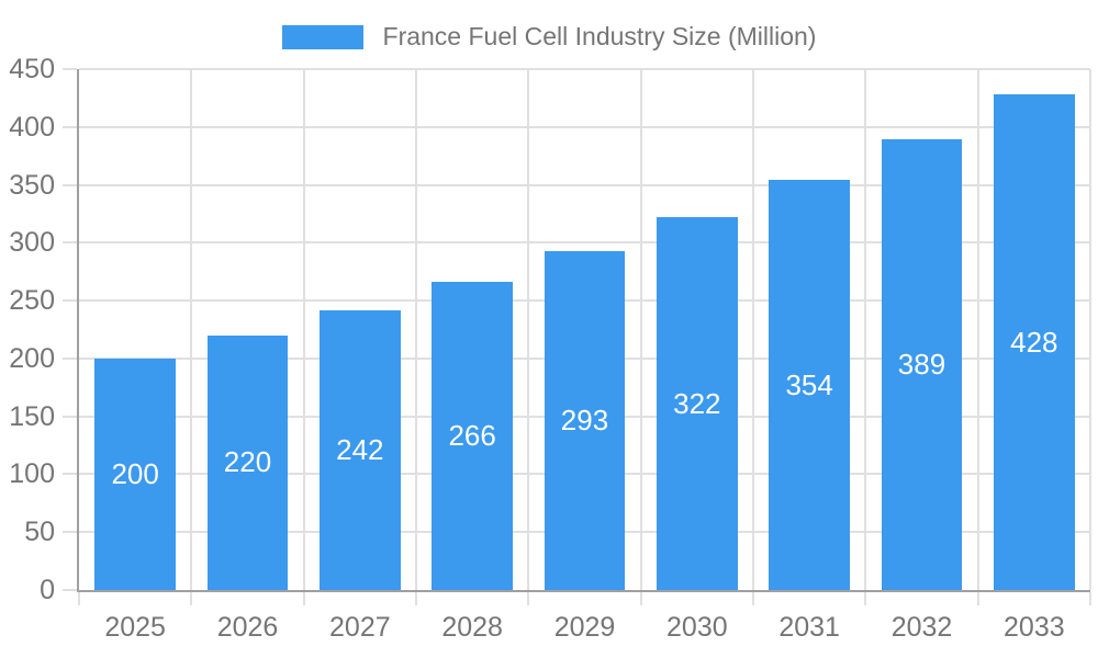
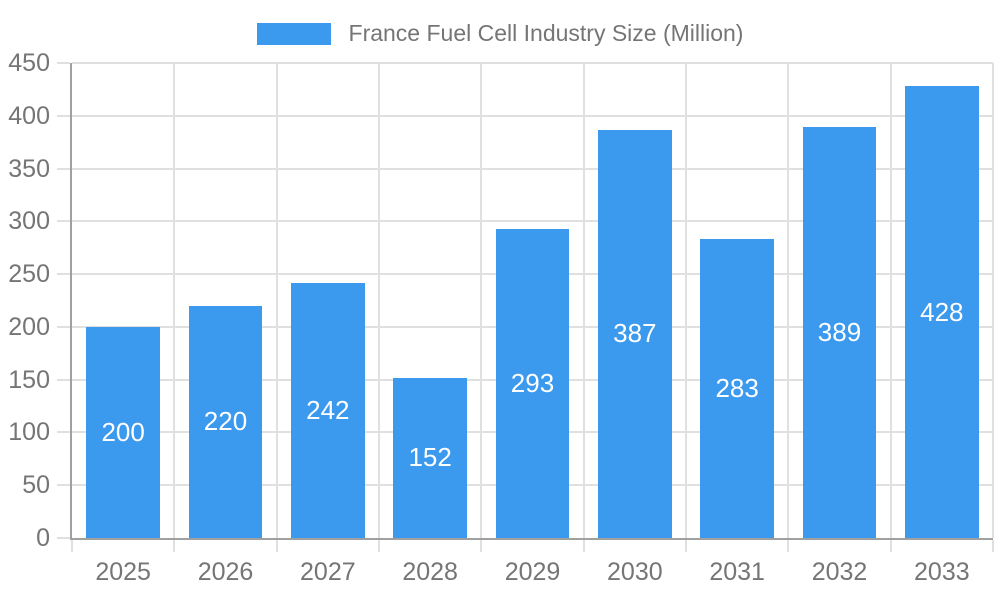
2028: 266 -> 152
2030: 322 -> 387
2031: 354 -> 283
